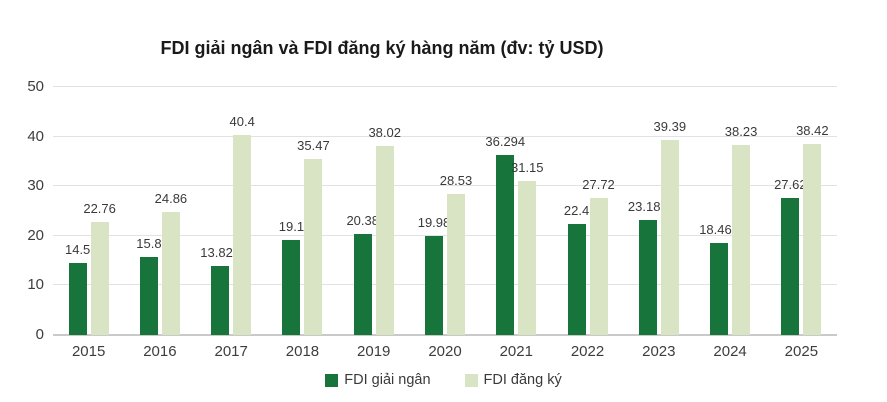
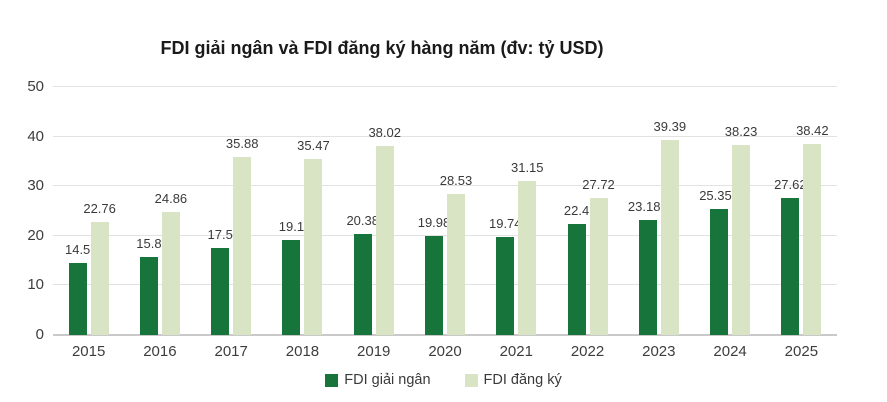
FDI giải ngân/2017: 13.821 -> 17.5
FDI đăng ký/2017: 40.4 -> 35.88
FDI giải ngân/2021: 36.294 -> 19.74
FDI giải ngân/2024: 18.465 -> 25.351
